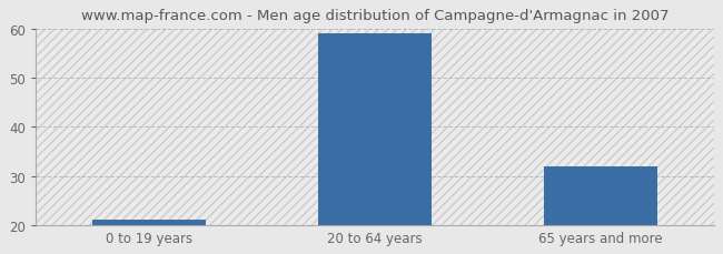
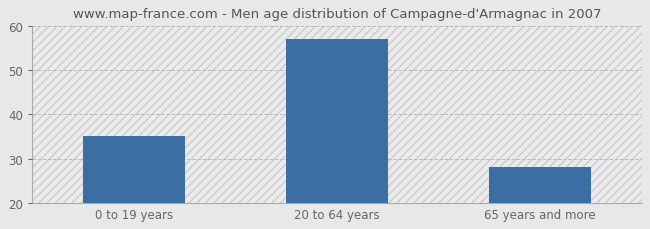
0 to 19 years: 21 -> 35
20 to 64 years: 59 -> 57
65 years and more: 32 -> 28
